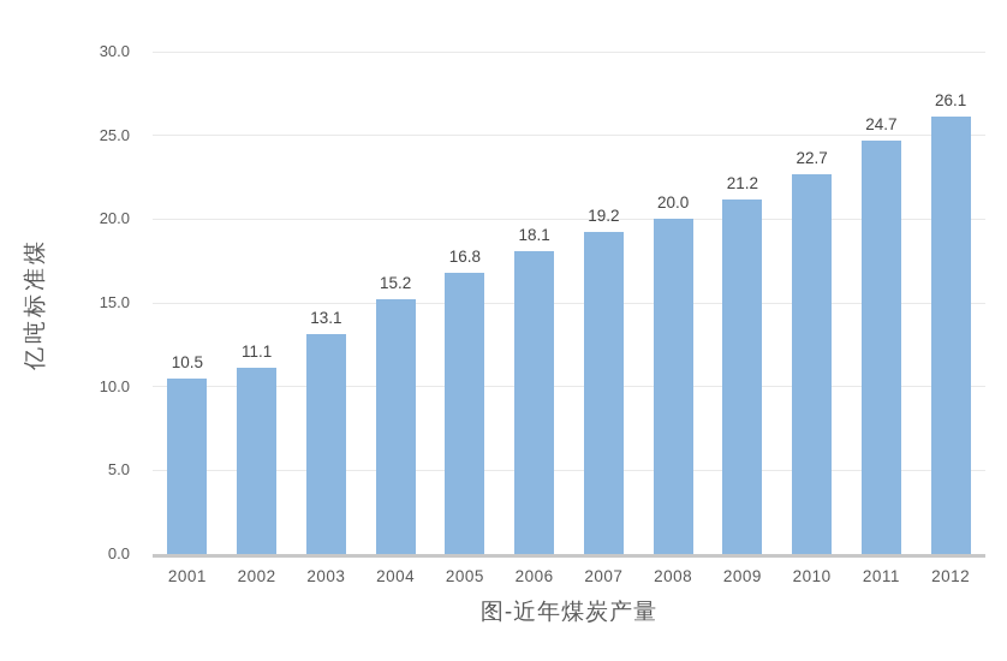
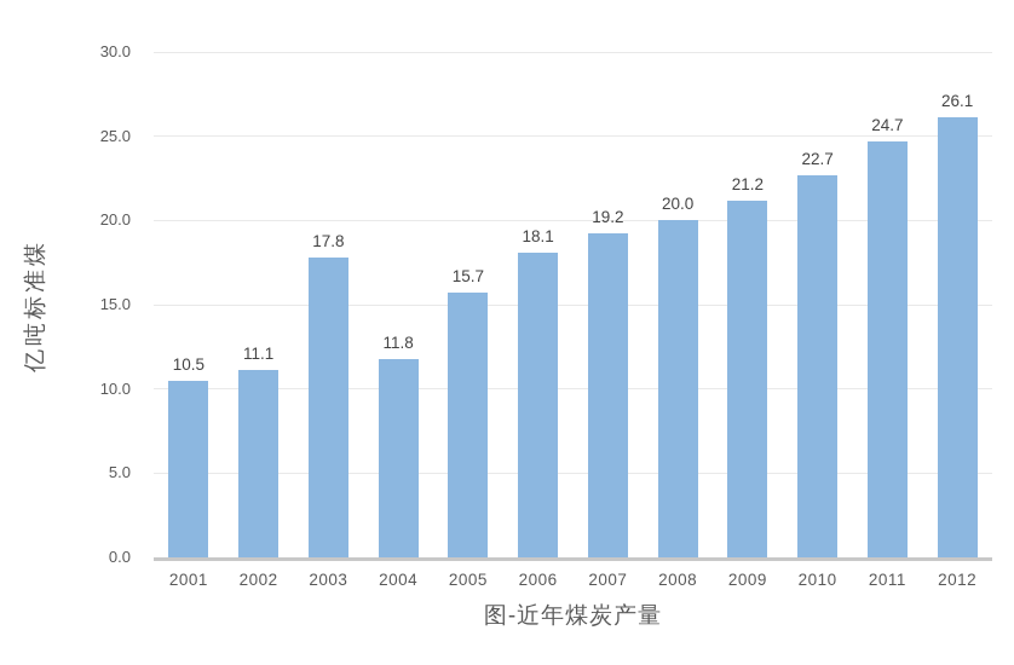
2003: 13.1 -> 17.8
2004: 15.2 -> 11.8
2005: 16.8 -> 15.7
